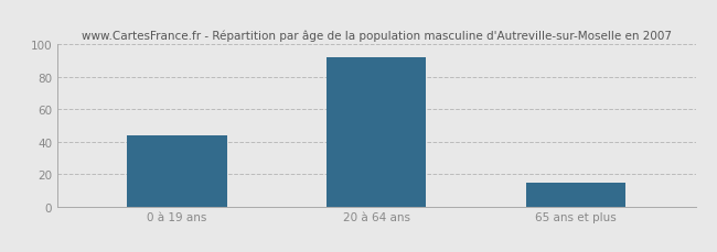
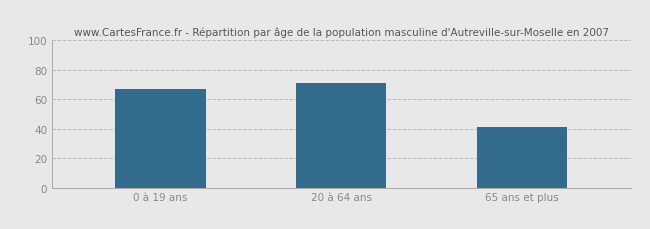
0 à 19 ans: 44 -> 67
20 à 64 ans: 92 -> 71
65 ans et plus: 15 -> 41
